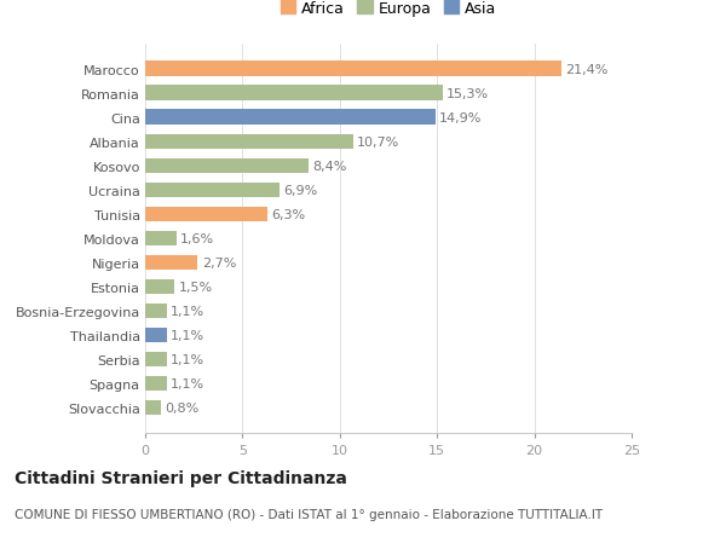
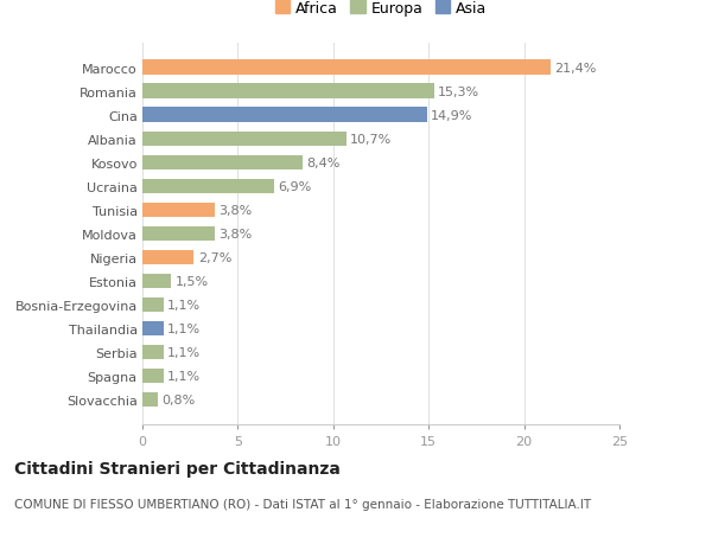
Tunisia: 6,3% -> 3,8%
Moldova: 1,6% -> 3,8%
